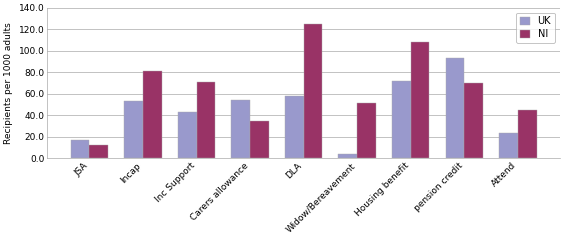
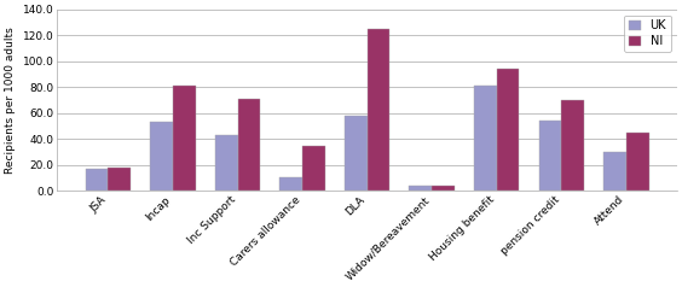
NI/JSA: 12 -> 18
UK/Carers allowance: 54 -> 10
NI/Widow/Bereavement: 51 -> 4
UK/Housing benefit: 72 -> 81
NI/Housing benefit: 108 -> 94
UK/pension credit: 93 -> 54
UK/Attend: 23 -> 30
